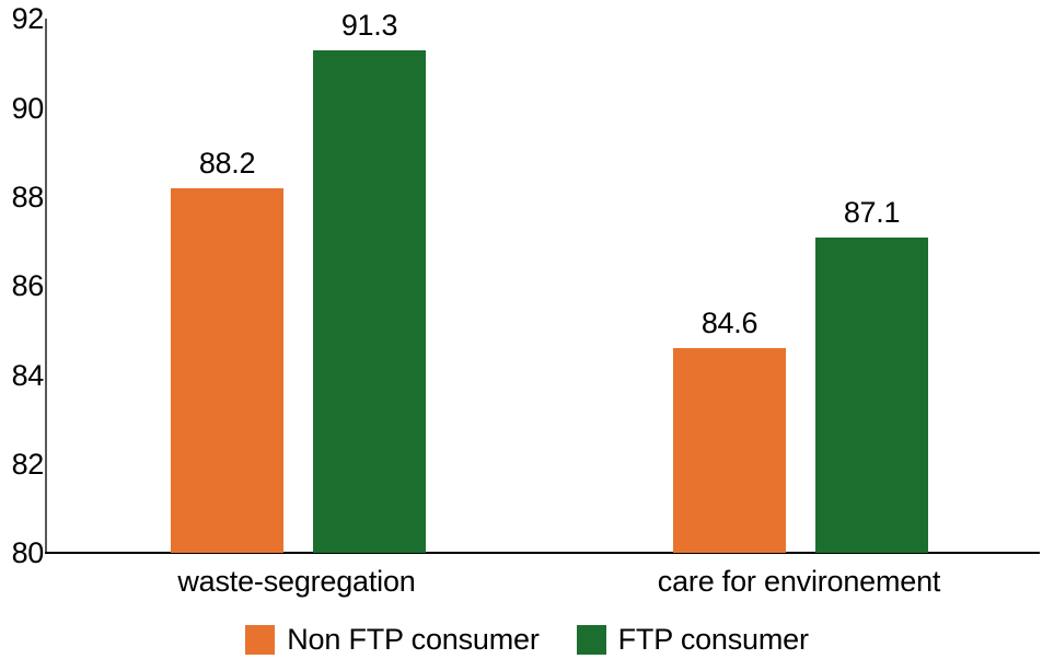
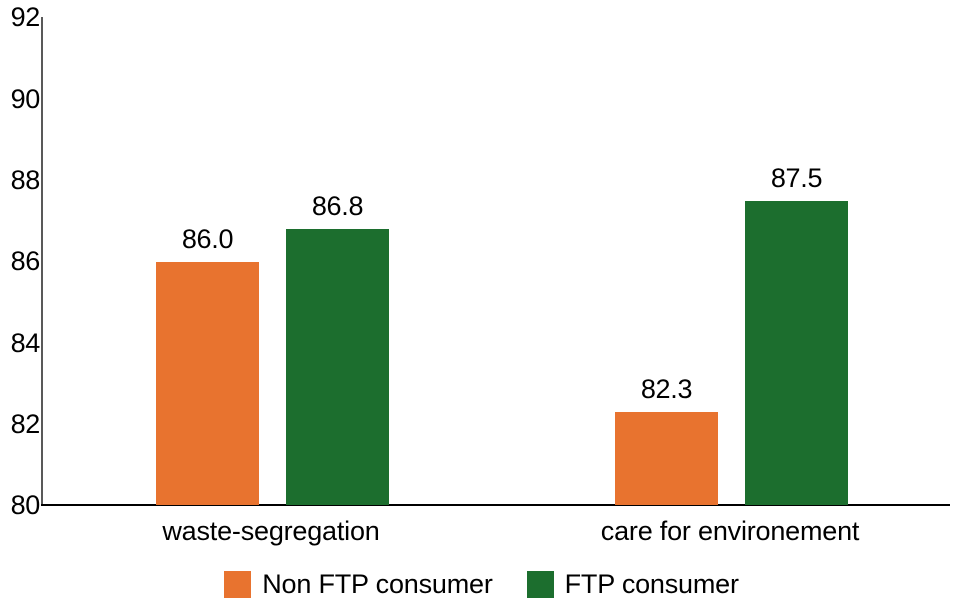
Non FTP consumer/waste-segregation: 88.2 -> 86.0
FTP consumer/waste-segregation: 91.3 -> 86.8
Non FTP consumer/care for environement: 84.6 -> 82.3
FTP consumer/care for environement: 87.1 -> 87.5
